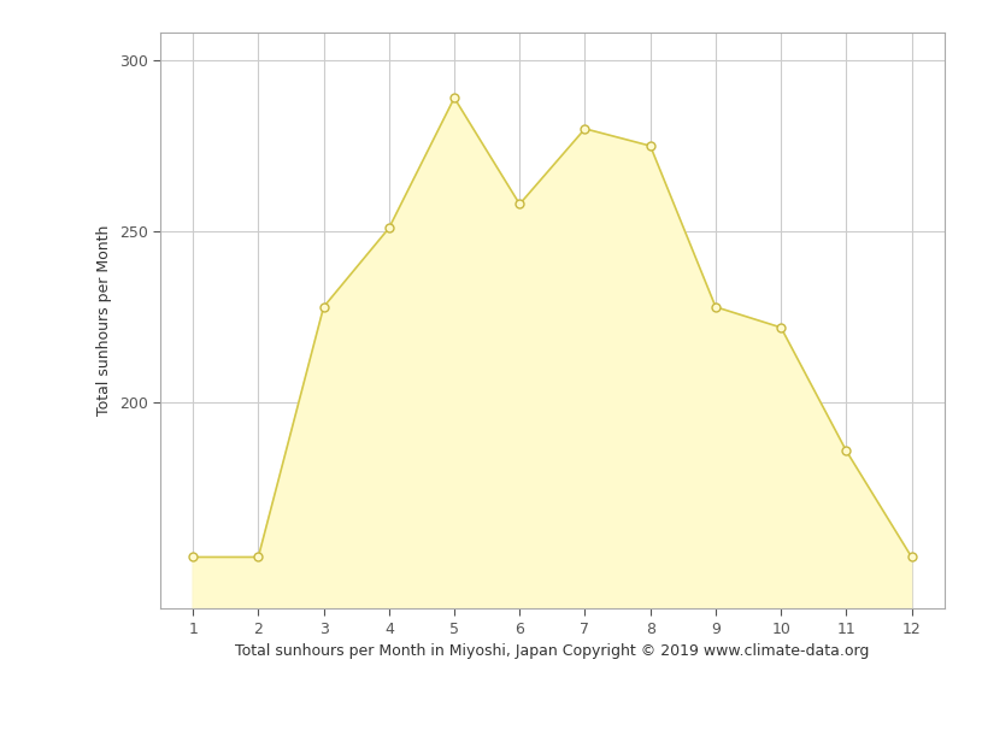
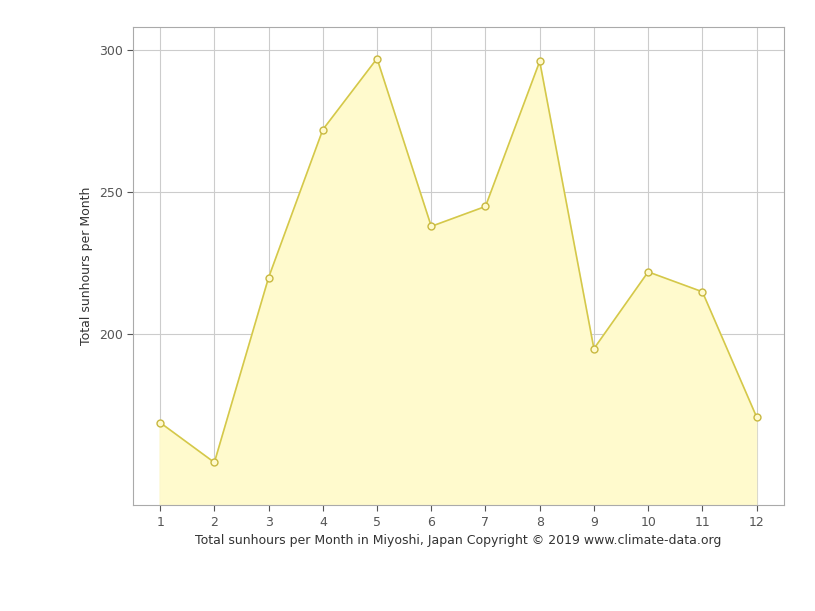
1: 155 -> 169
3: 228 -> 220
4: 251 -> 272
5: 289 -> 297
6: 258 -> 238
7: 280 -> 245
8: 275 -> 296
9: 228 -> 195
11: 186 -> 215
12: 155 -> 171
